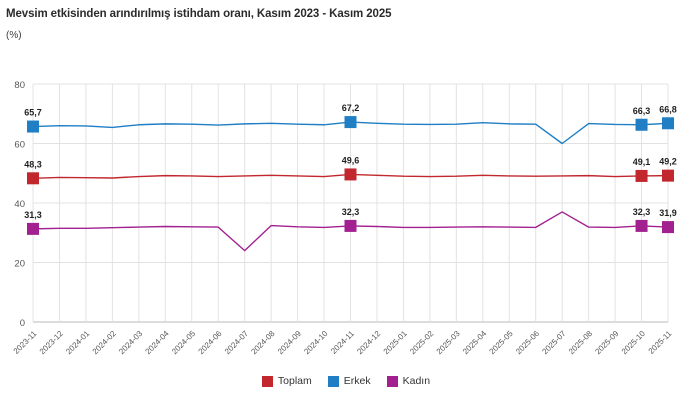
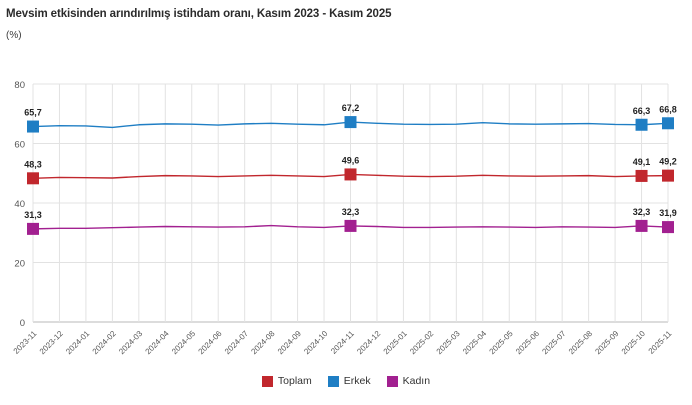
Kadın/2024-07: 24 -> 32
Erkek/2025-07: 60 -> 67
Kadın/2025-07: 37 -> 32
